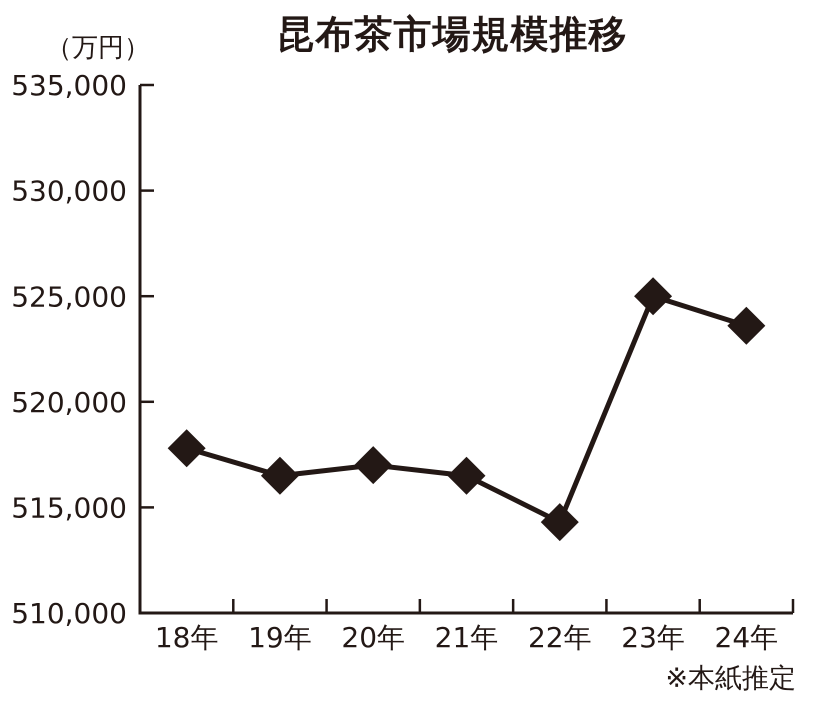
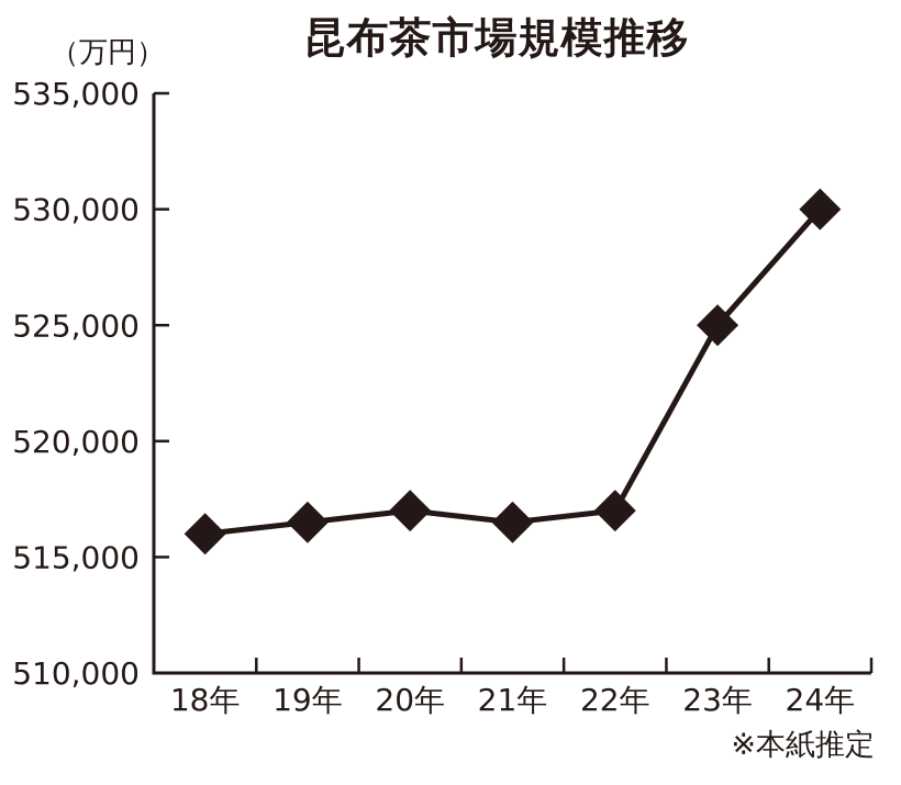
18年: 517800 -> 516000
22年: 514300 -> 517000
24年: 523600 -> 530000
